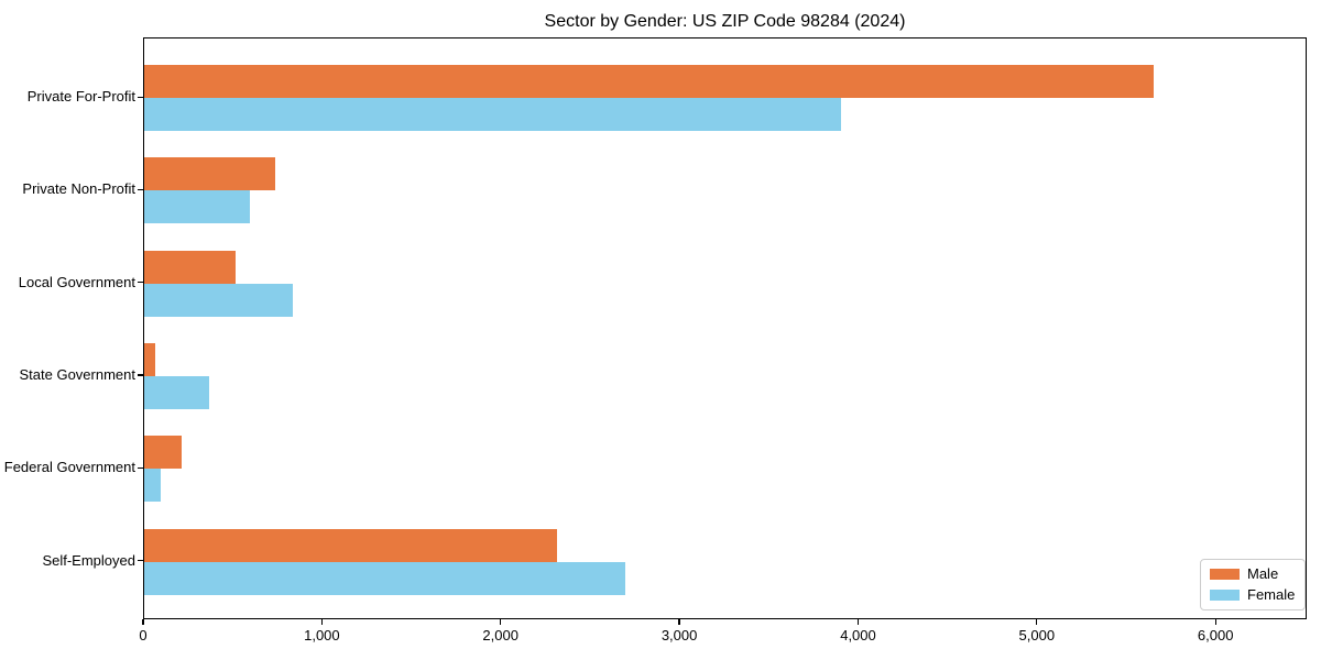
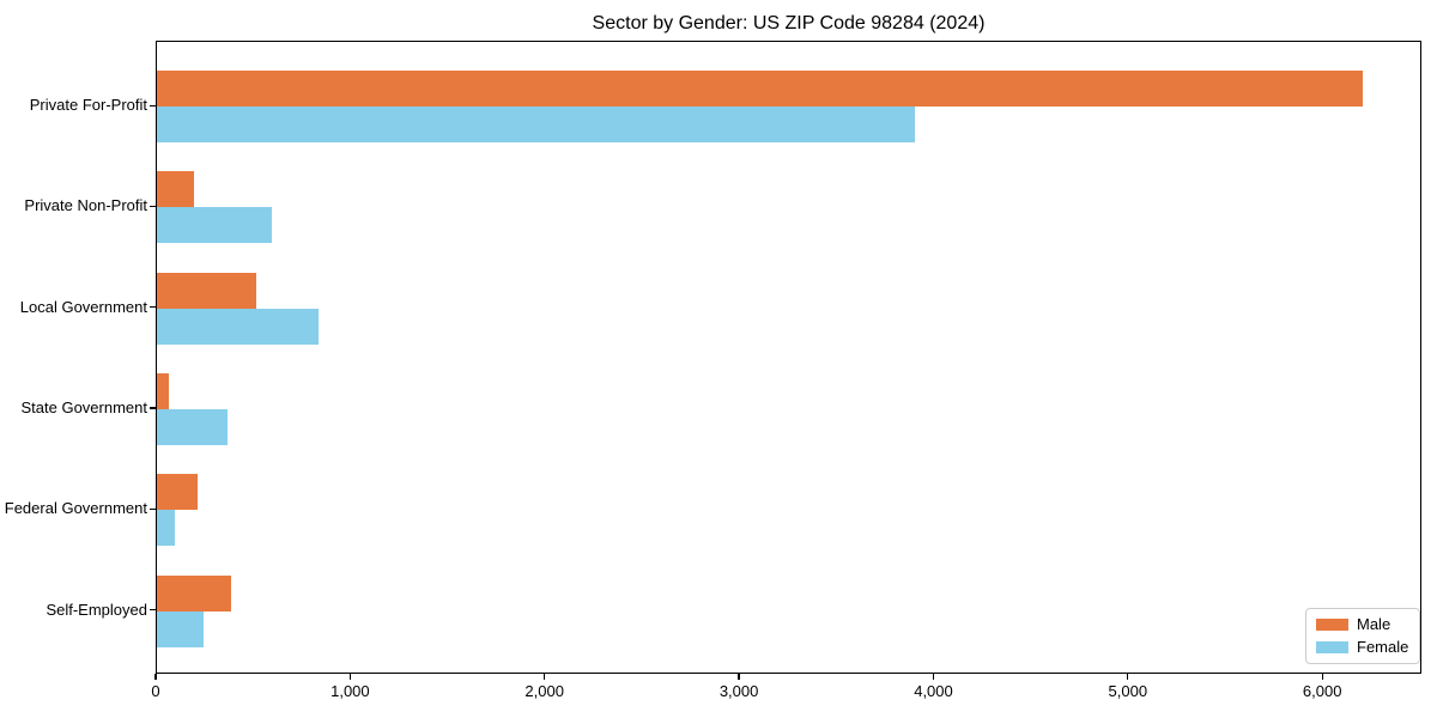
Male/Private For-Profit: 5650 -> 6200
Male/Private Non-Profit: 730 -> 190
Male/Self-Employed: 2310 -> 380
Female/Self-Employed: 2690 -> 240
